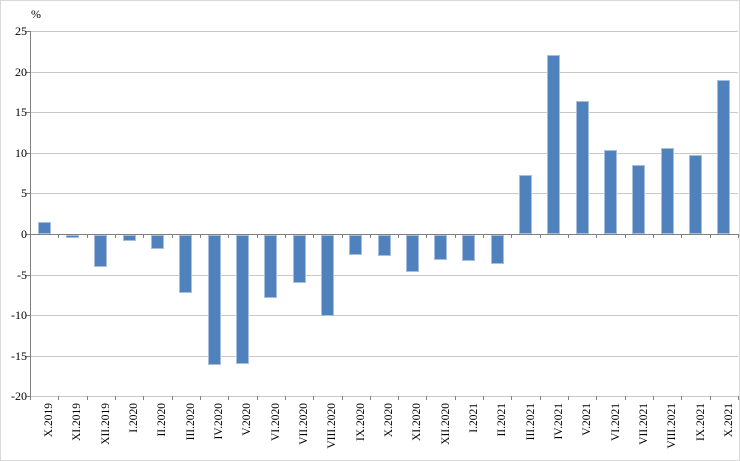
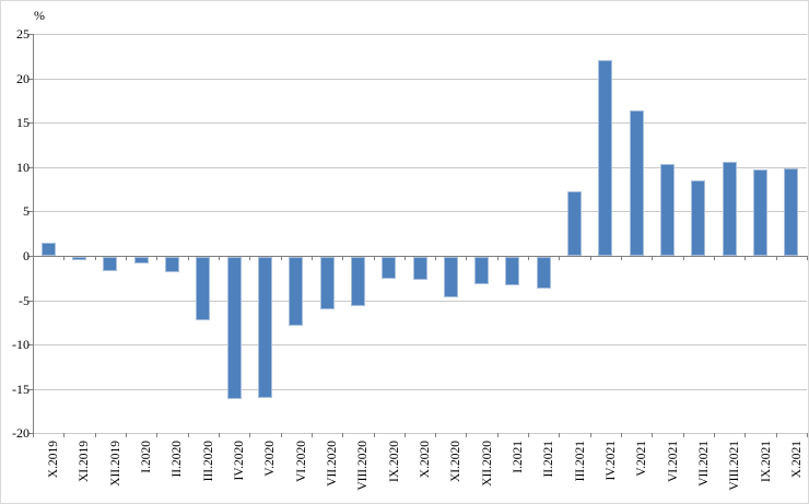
XII.2019: -4 -> -2
VIII.2020: -10 -> -6
X.2021: 19 -> 10
